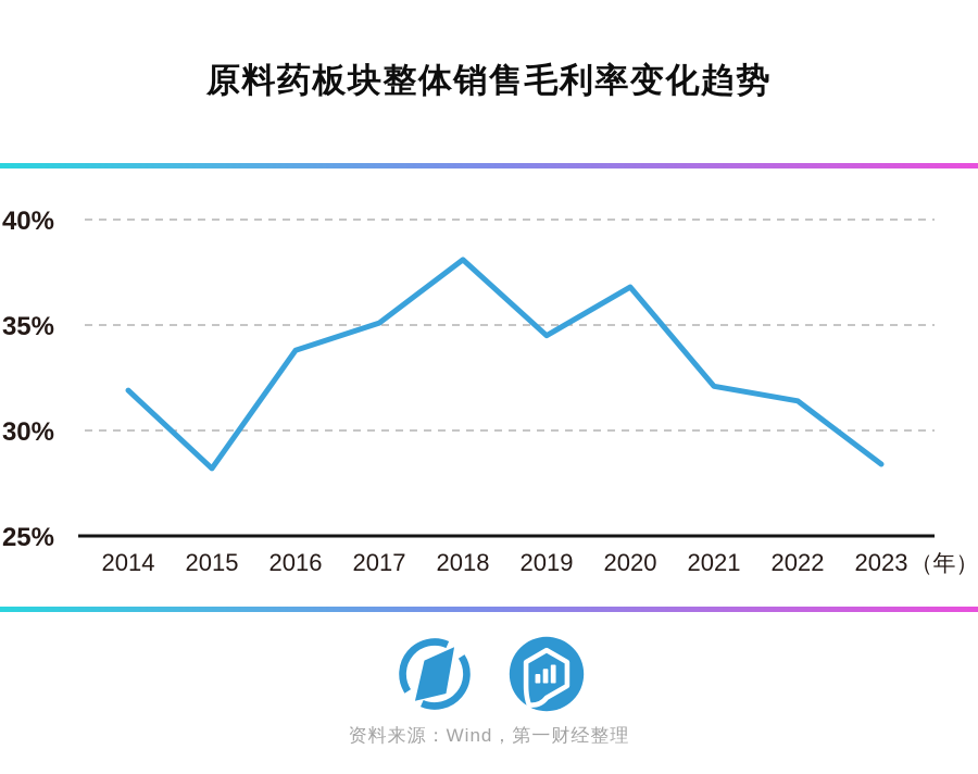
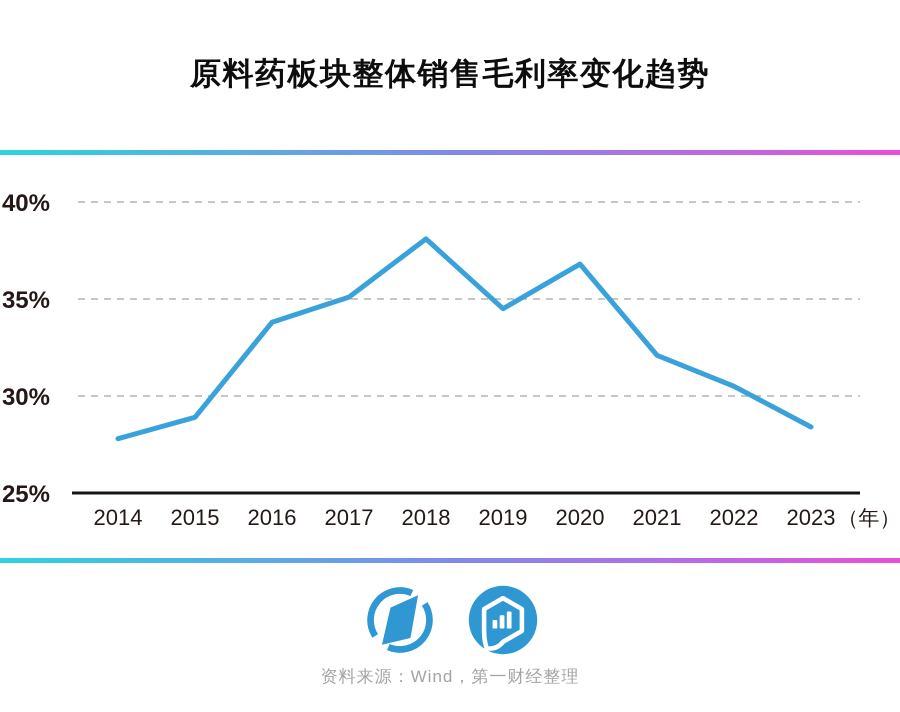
2014: 31.9% -> 27.8%
2015: 28.2% -> 28.9%
2022: 31.4% -> 30.5%
